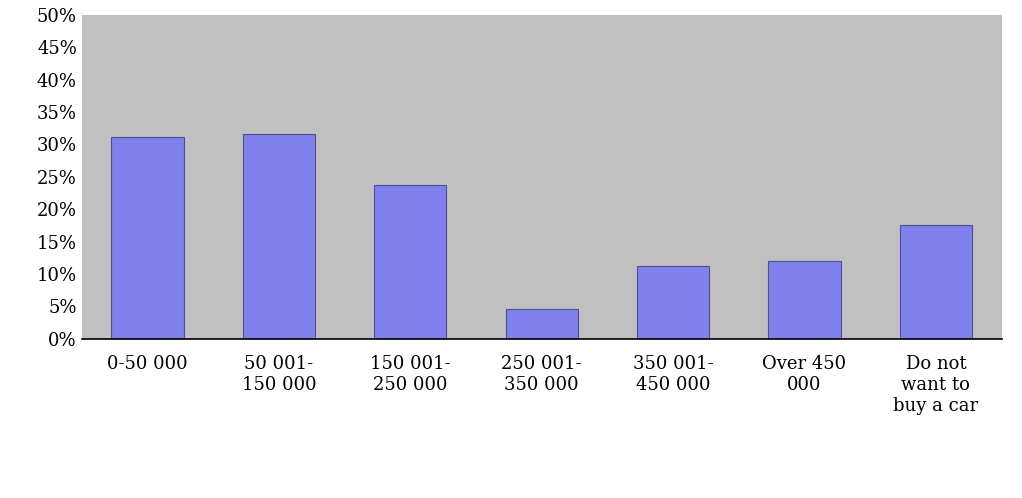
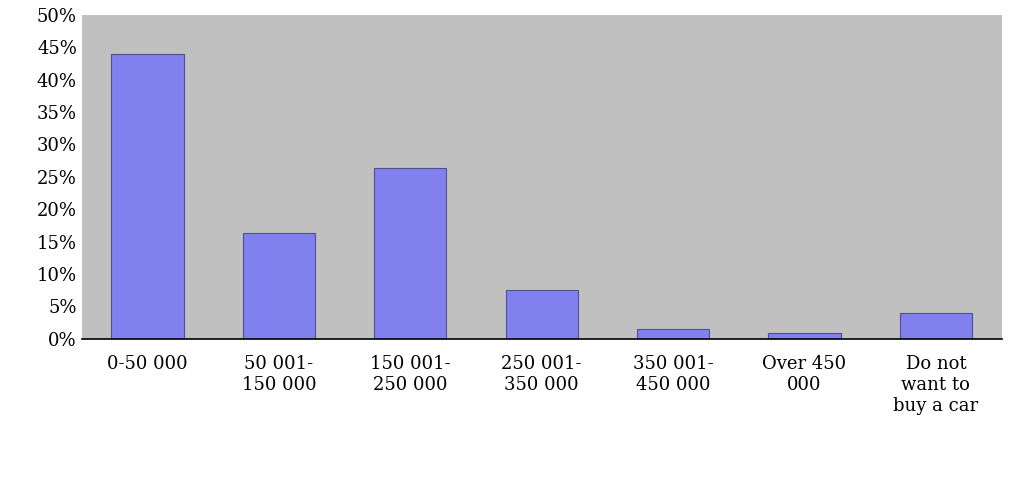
0-50 000: 31.2% -> 44.0%
50 001- 150 000: 31.6% -> 16.3%
150 001- 250 000: 23.8% -> 26.3%
250 001- 350 000: 4.6% -> 7.5%
350 001- 450 000: 11.2% -> 1.5%
Over 450 000: 12.0% -> 0.8%
Do not want to buy a car: 17.6% -> 4.0%
